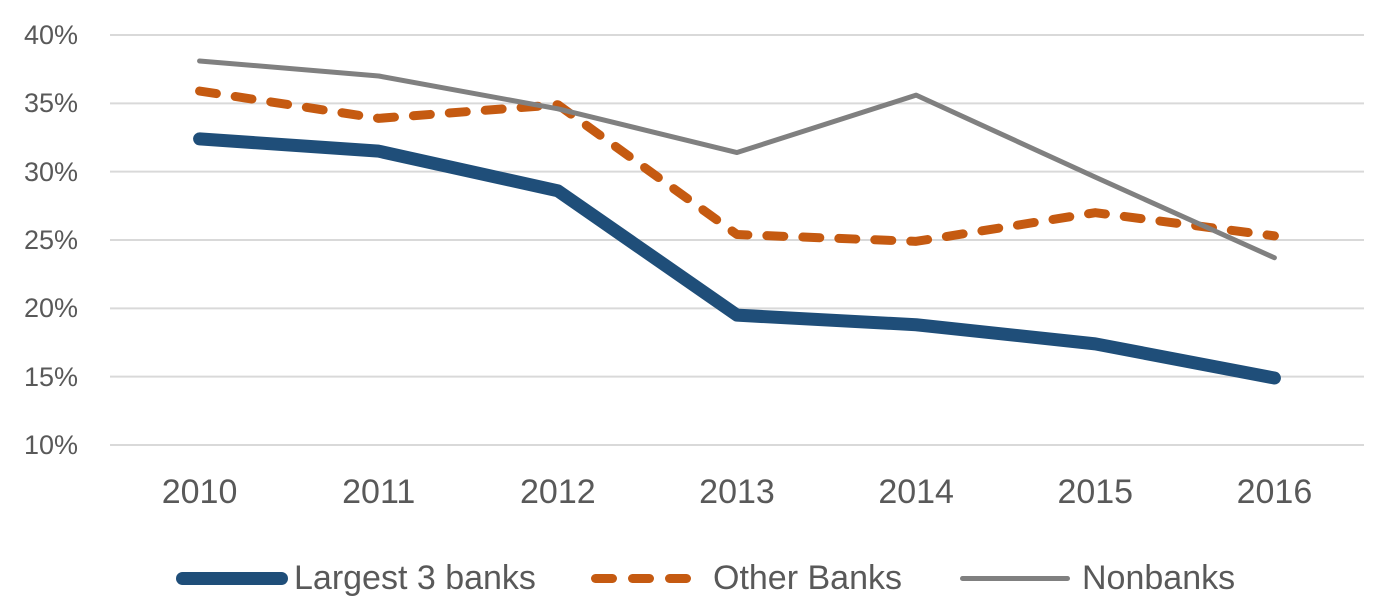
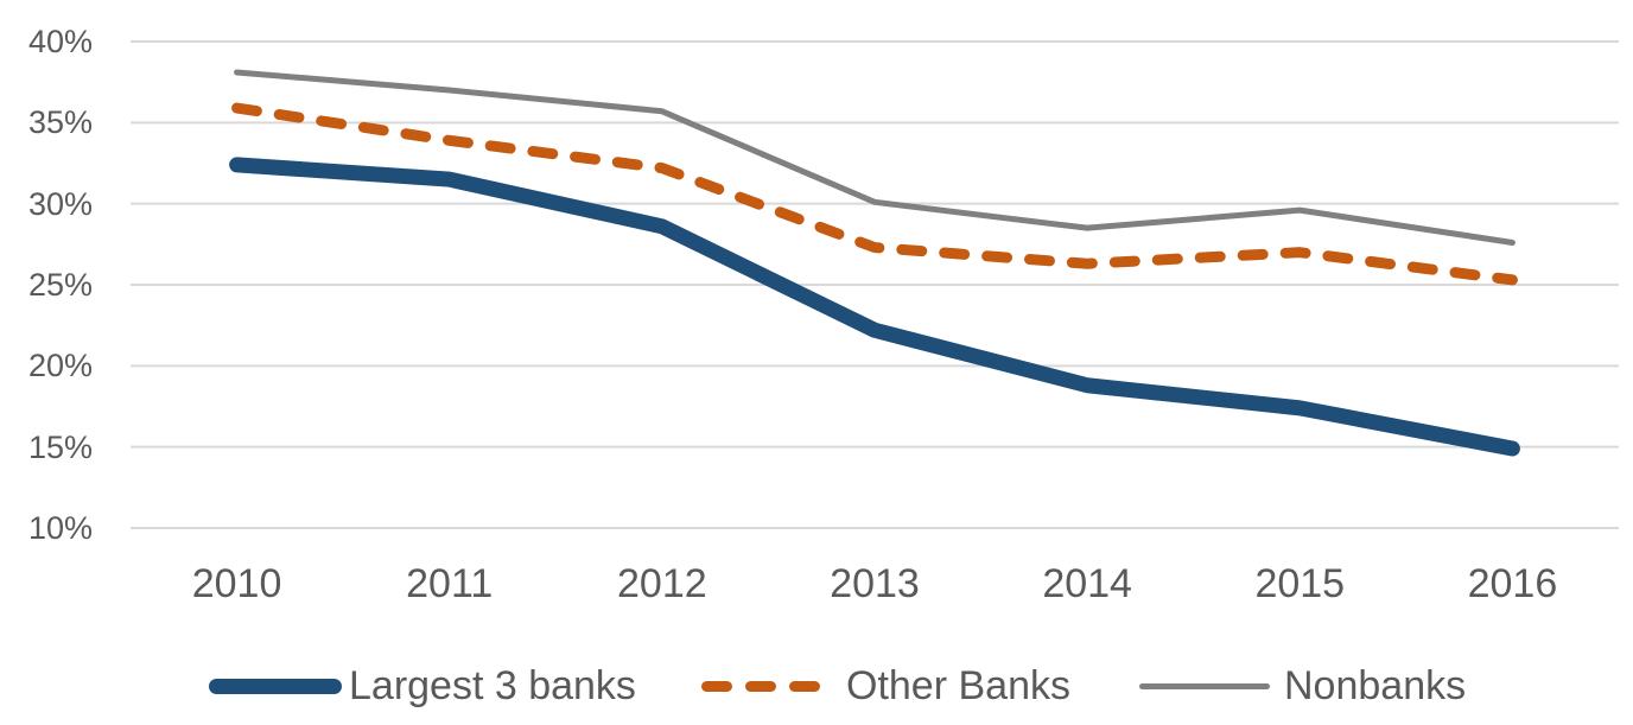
Other Banks/2012: 34.9% -> 32.2%
Nonbanks/2012: 34.6% -> 35.7%
Largest 3 banks/2013: 19.5% -> 22.2%
Other Banks/2013: 25.4% -> 27.3%
Nonbanks/2013: 31.4% -> 30.1%
Other Banks/2014: 24.9% -> 26.3%
Nonbanks/2014: 35.6% -> 28.5%
Nonbanks/2016: 23.7% -> 27.6%
